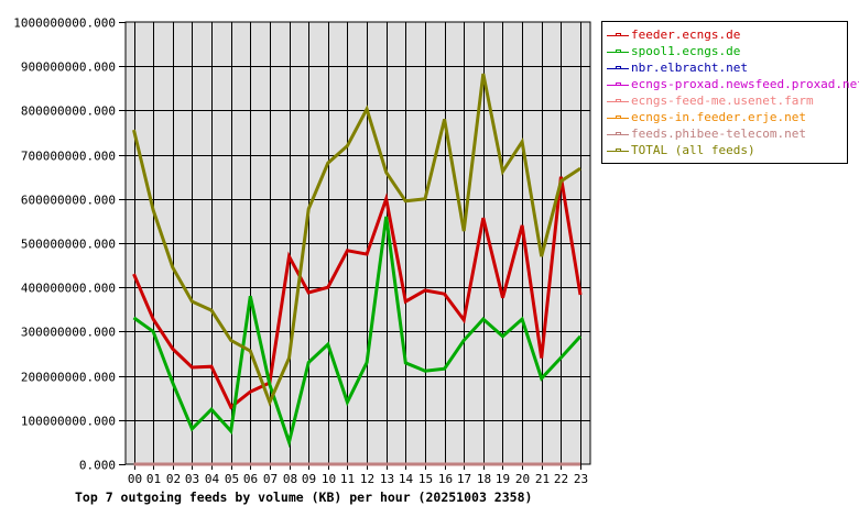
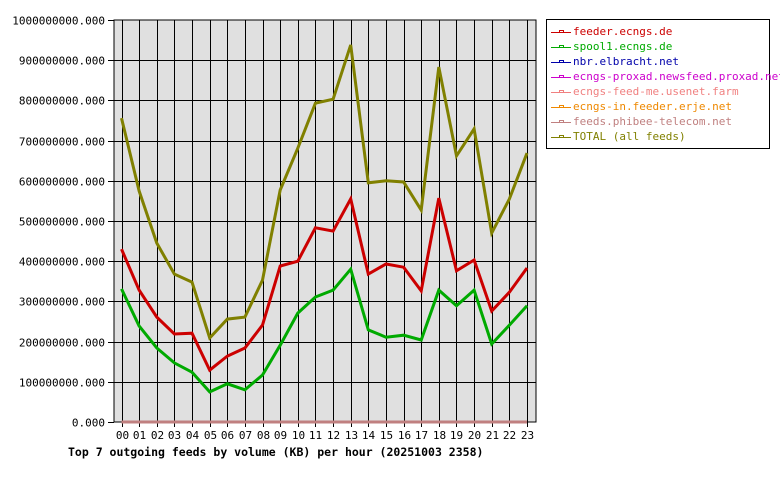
spool1.ecngs.de/01: 300000000 -> 240000000
spool1.ecngs.de/03: 80000000 -> 150000000
TOTAL (all feeds)/05: 280000000 -> 210000000
spool1.ecngs.de/06: 380000000 -> 100000000
spool1.ecngs.de/07: 180000000 -> 80000000
TOTAL (all feeds)/07: 140000000 -> 260000000
feeder.ecngs.de/08: 470000000 -> 240000000
spool1.ecngs.de/08: 50000000 -> 120000000
TOTAL (all feeds)/08: 240000000 -> 350000000
spool1.ecngs.de/09: 230000000 -> 190000000
spool1.ecngs.de/11: 140000000 -> 310000000
TOTAL (all feeds)/11: 720000000 -> 790000000
spool1.ecngs.de/12: 230000000 -> 330000000
feeder.ecngs.de/13: 600000000 -> 560000000
spool1.ecngs.de/13: 560000000 -> 380000000
TOTAL (all feeds)/13: 660000000 -> 940000000
TOTAL (all feeds)/16: 780000000 -> 600000000
spool1.ecngs.de/17: 280000000 -> 200000000
feeder.ecngs.de/20: 540000000 -> 400000000
feeder.ecngs.de/21: 240000000 -> 280000000
feeder.ecngs.de/22: 650000000 -> 320000000
TOTAL (all feeds)/22: 640000000 -> 560000000
